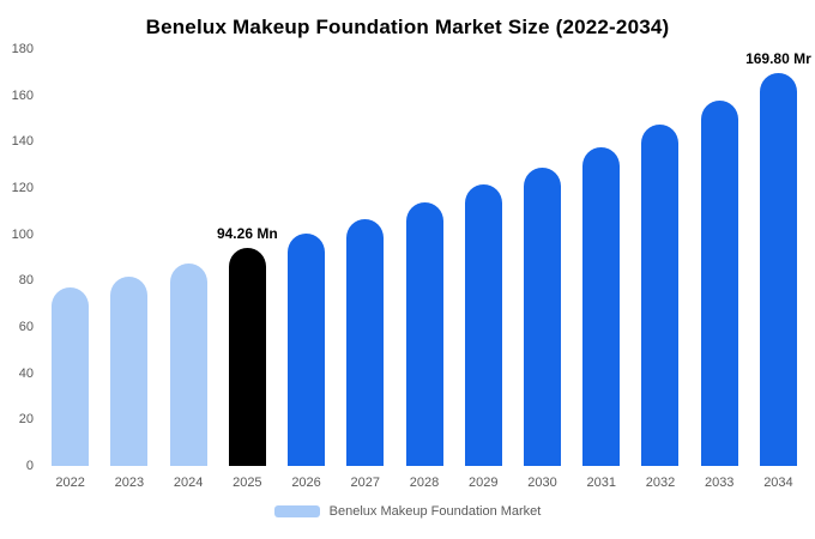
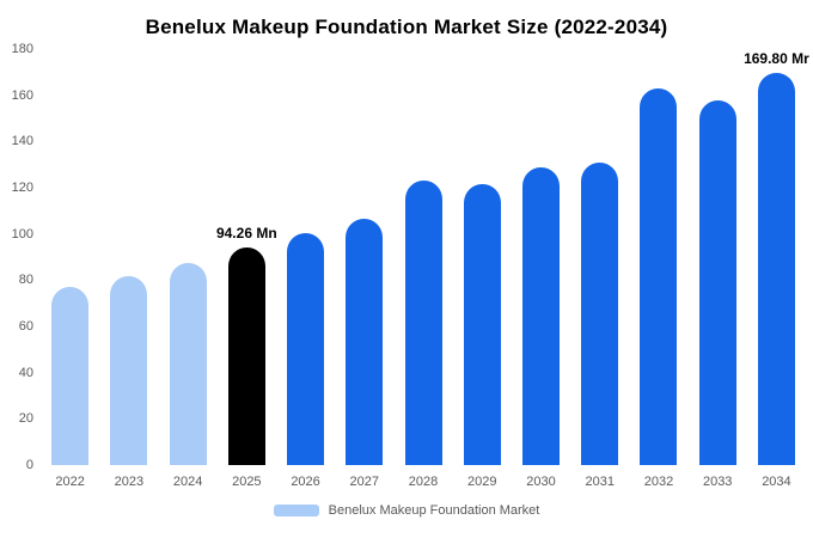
2028: 114 -> 123
2031: 138 -> 131
2032: 147 -> 163
